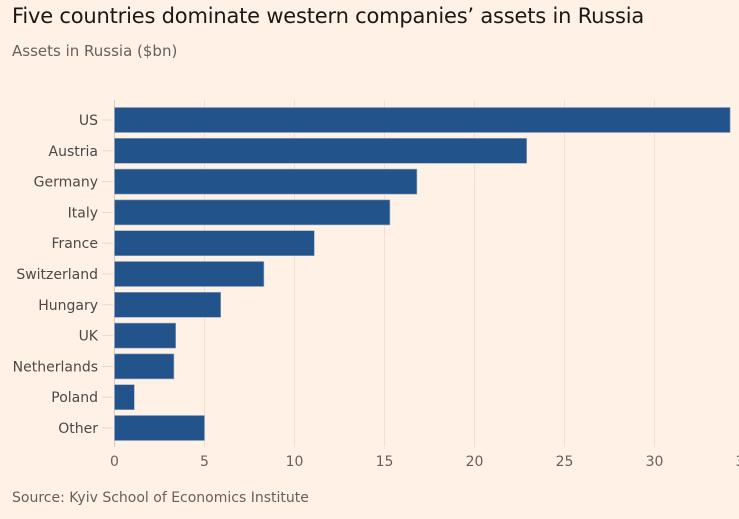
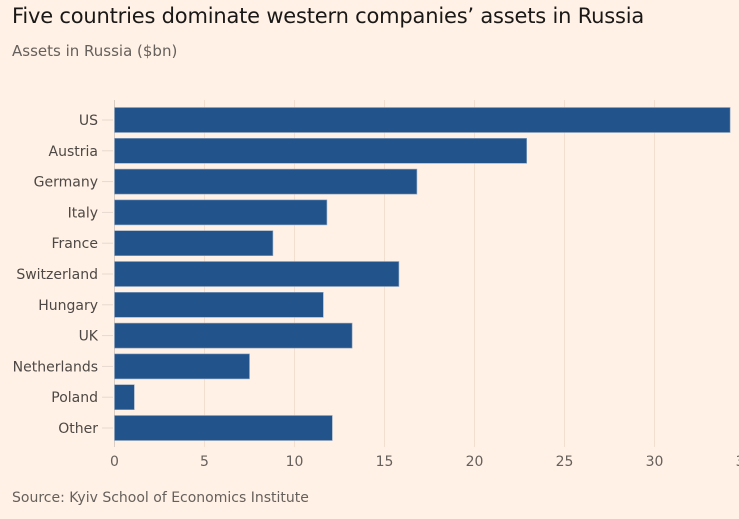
Italy: 15.3 -> 11.8
France: 11.1 -> 8.8
Switzerland: 8.3 -> 15.8
Hungary: 5.9 -> 11.6
UK: 3.4 -> 13.2
Netherlands: 3.3 -> 7.5
Other: 5.0 -> 12.1
